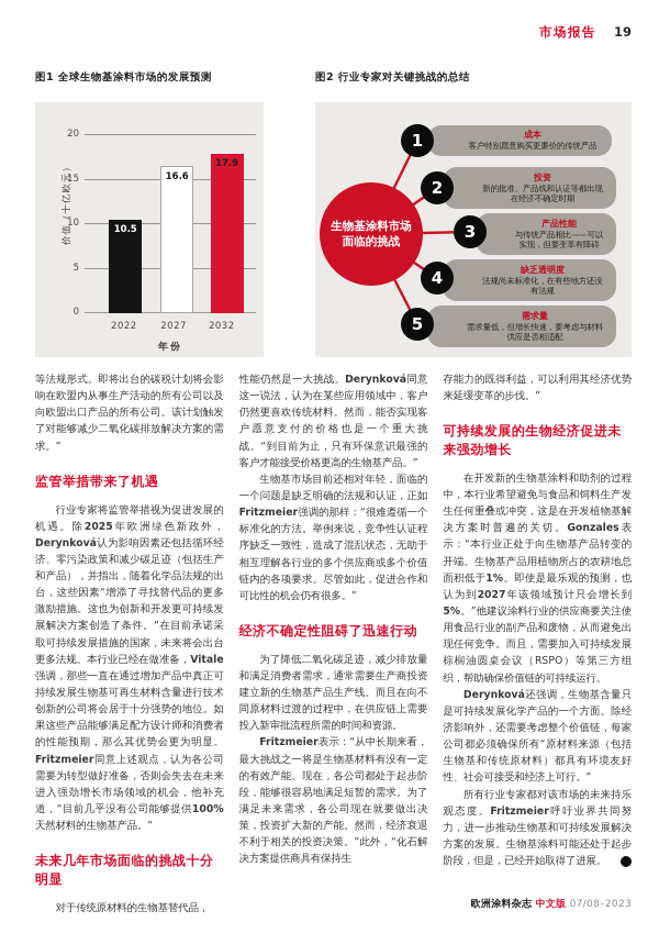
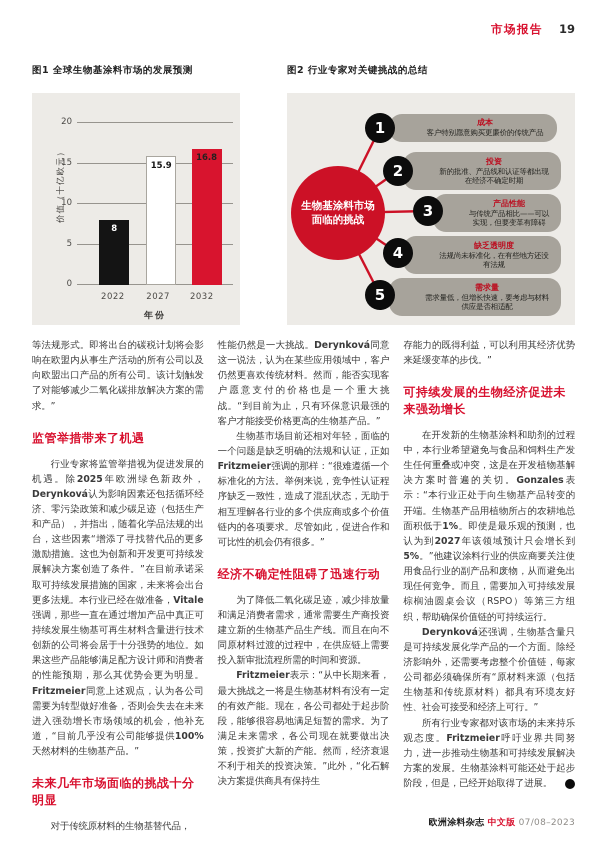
2022: 10.5 -> 8
2027: 16.6 -> 15.9
2032: 17.9 -> 16.8
